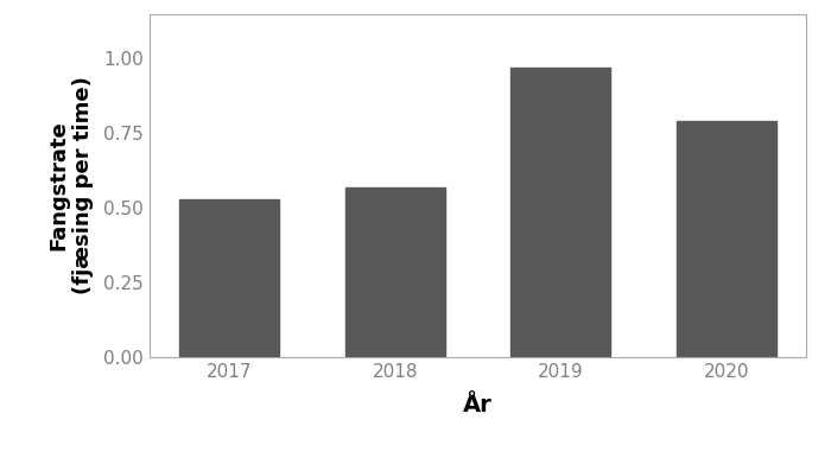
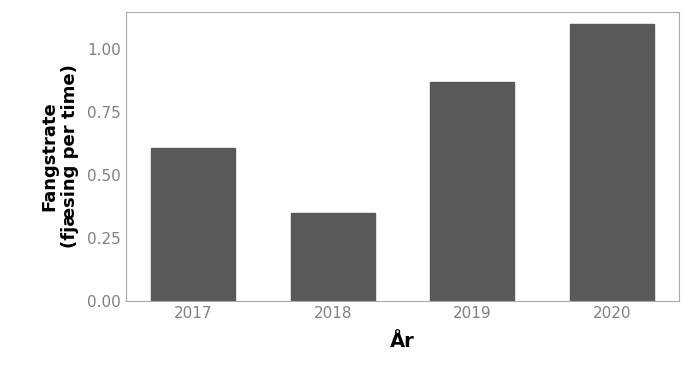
2017: 0.53 -> 0.61
2018: 0.57 -> 0.35
2019: 0.97 -> 0.87
2020: 0.79 -> 1.10
